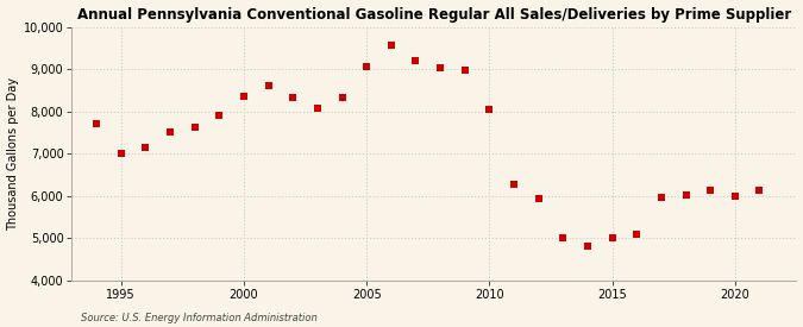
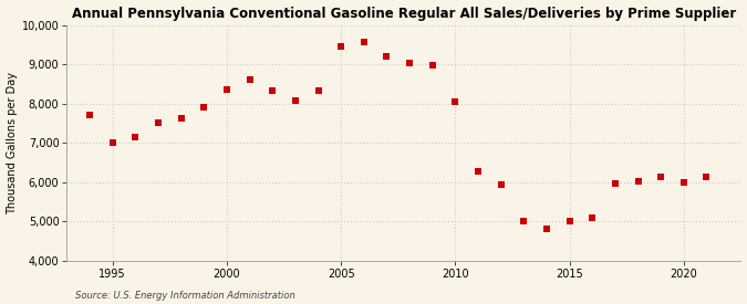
2005: 9,050 -> 9,450
